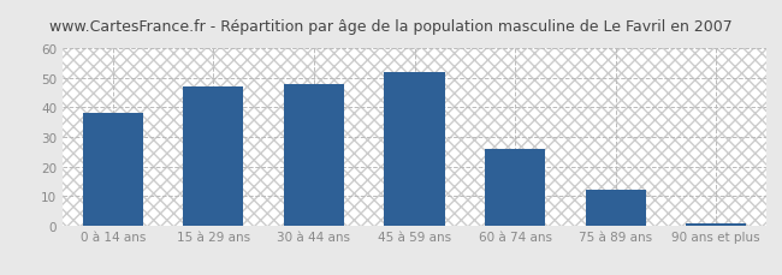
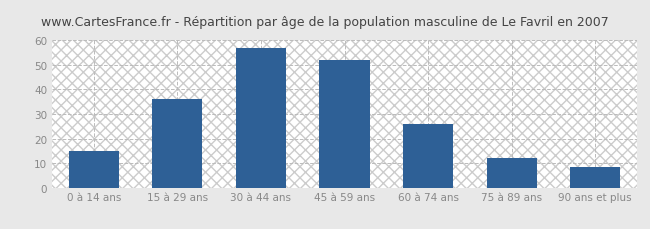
0 à 14 ans: 38.0 -> 15.0
15 à 29 ans: 47.0 -> 36.0
30 à 44 ans: 48.0 -> 57.0
90 ans et plus: 0.5 -> 8.5
